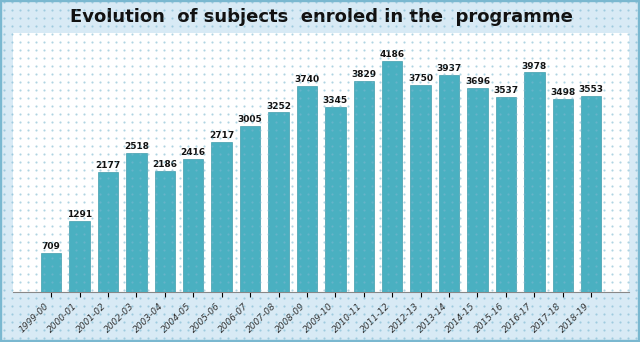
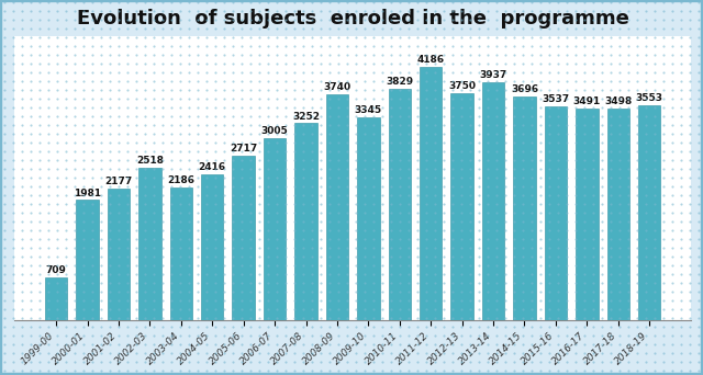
Evolution of subjects enroled in the programme/2000-01: 1291 -> 1981
Evolution of subjects enroled in the programme/2016-17: 3978 -> 3491
